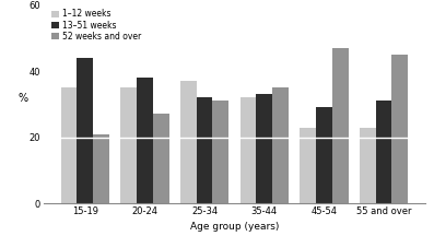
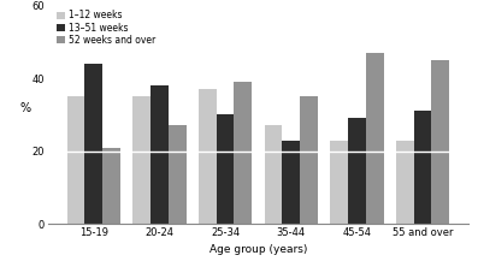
13–51 weeks/25-34: 32 -> 30
52 weeks and over/25-34: 31 -> 39
1–12 weeks/35-44: 32 -> 27
13–51 weeks/35-44: 33 -> 23
